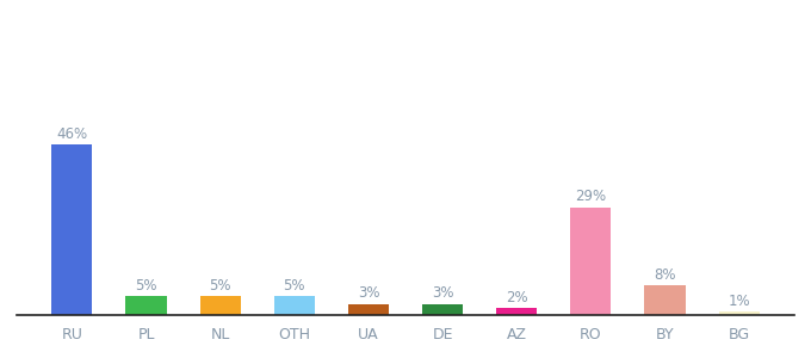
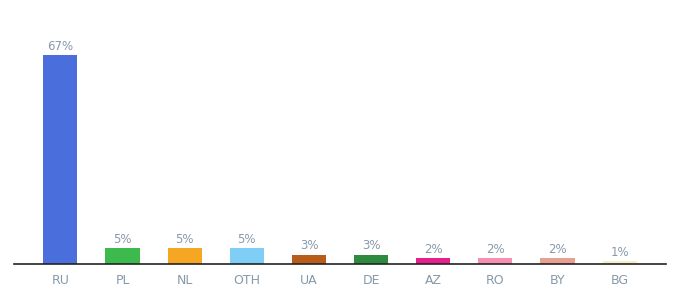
RU: 46% -> 67%
RO: 29% -> 2%
BY: 8% -> 2%
